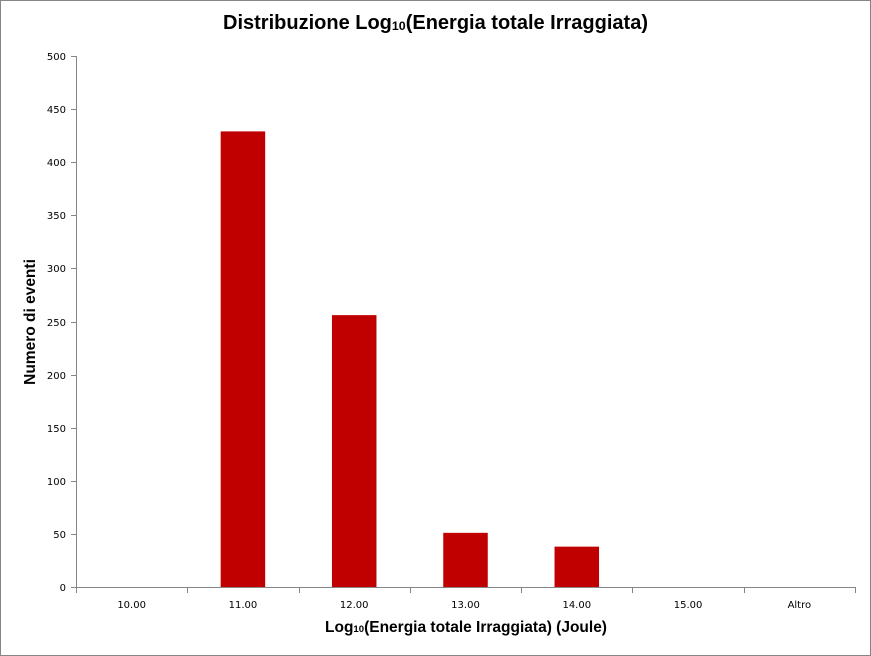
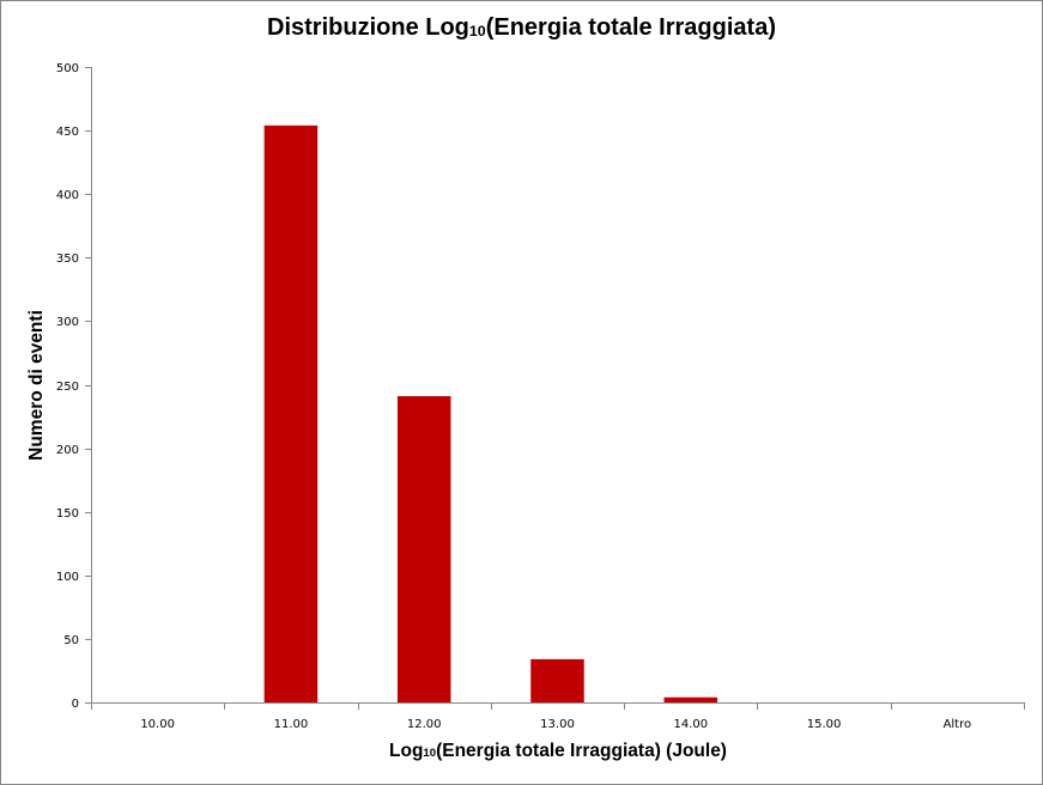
11.00: 429 -> 454
12.00: 256 -> 241
13.00: 51 -> 34
14.00: 38 -> 4
